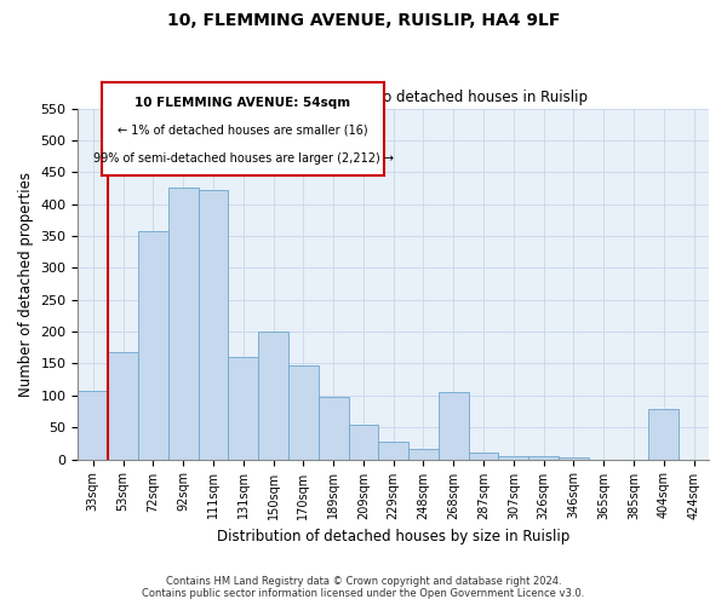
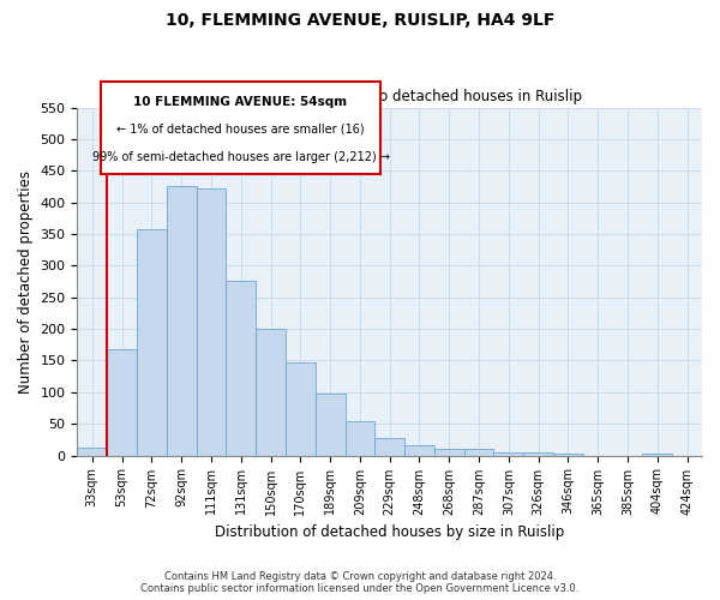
33sqm: 108 -> 12
131sqm: 160 -> 277
268sqm: 106 -> 11
404sqm: 78 -> 3
